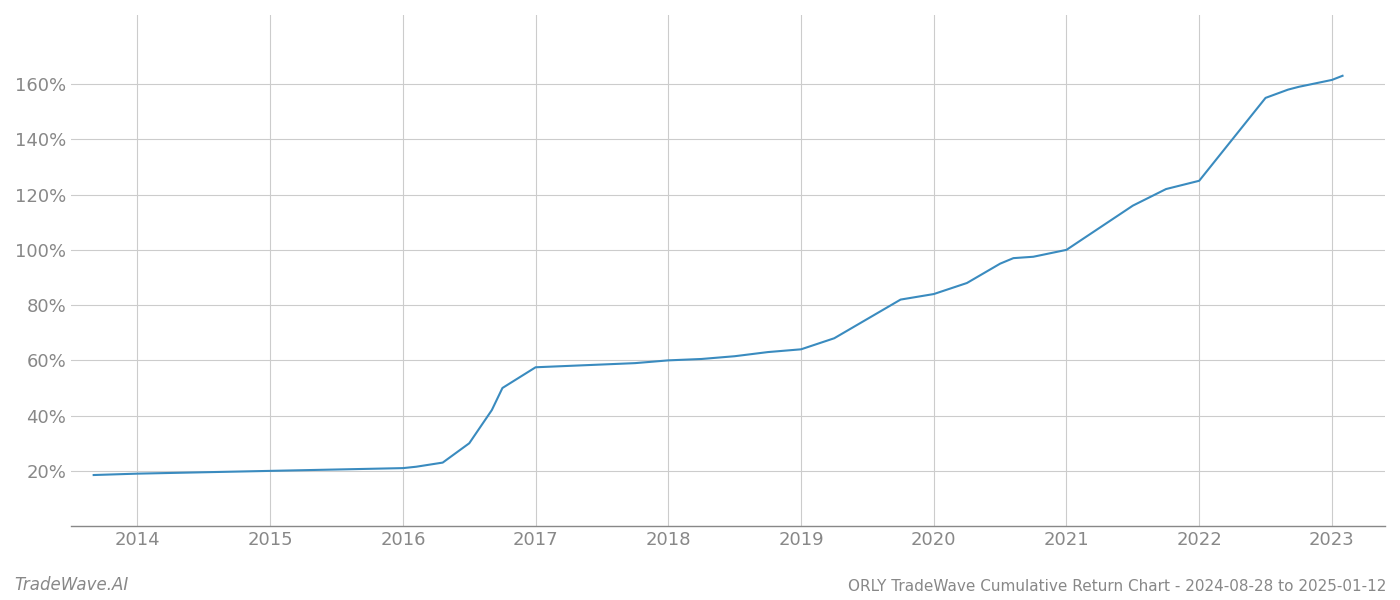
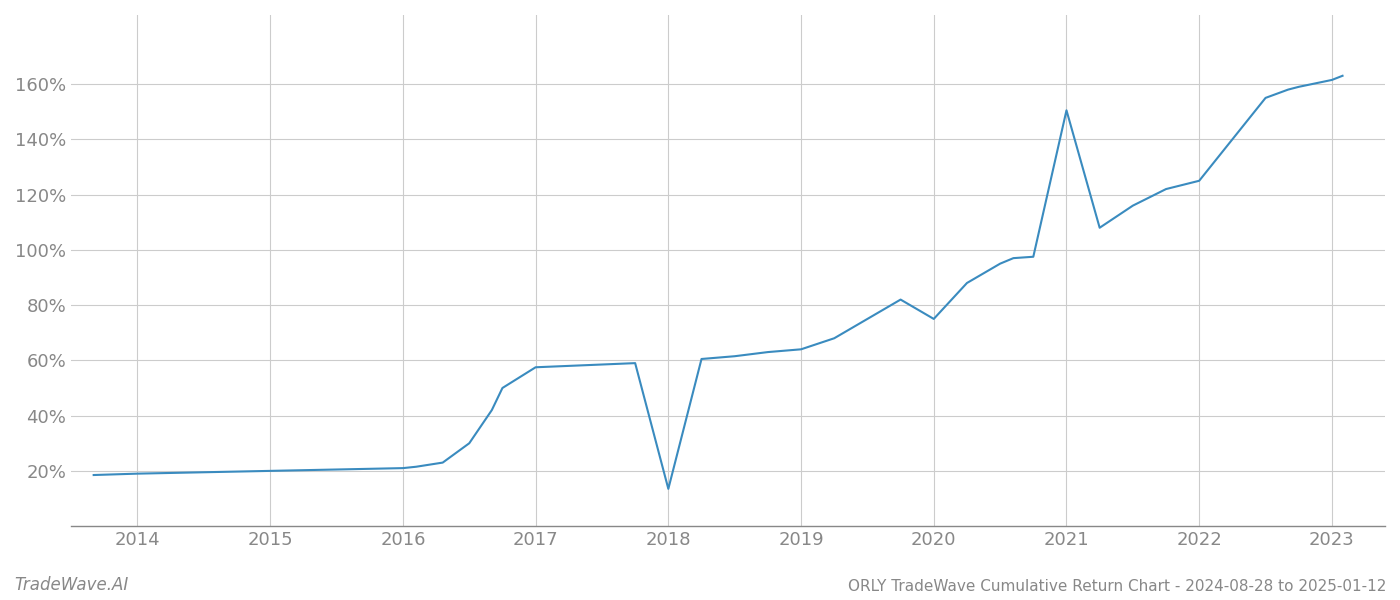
2018: 60.0% -> 13.5%
2020: 84.0% -> 75.0%
2021: 100.0% -> 150.5%
